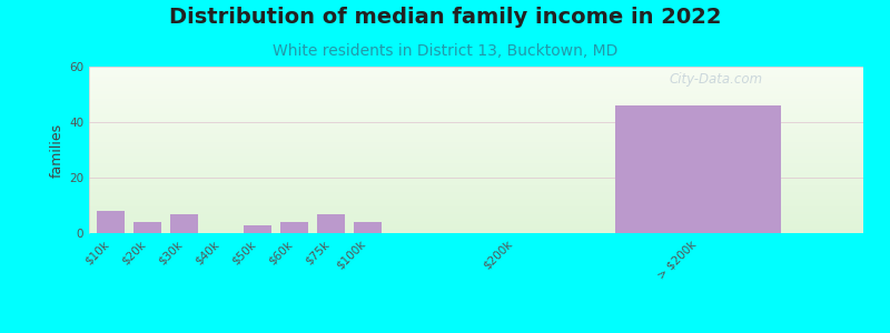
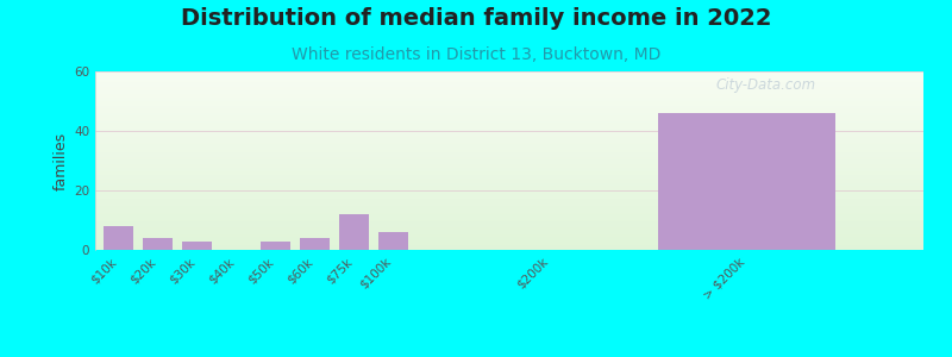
$30k: 7 -> 3
$75k: 7 -> 12
$100k: 4 -> 6
